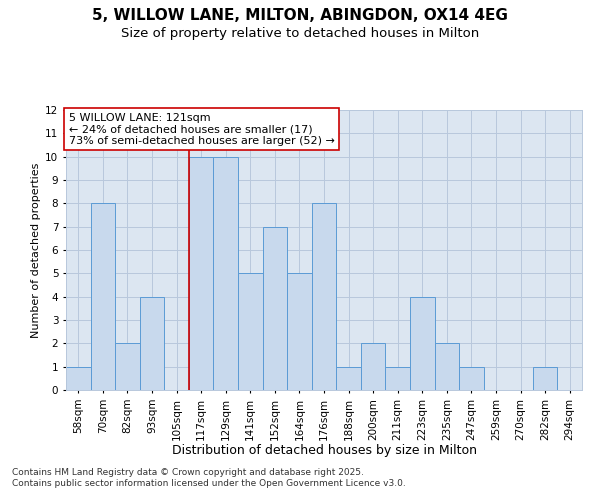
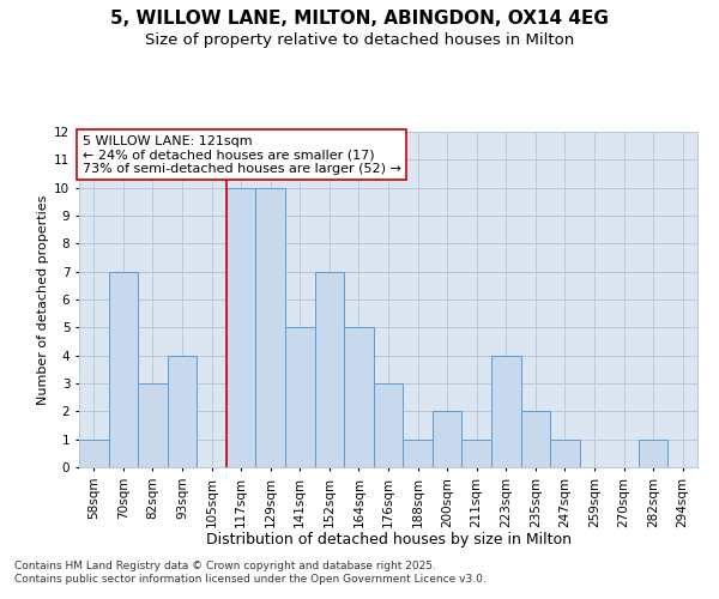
70sqm: 8 -> 7
82sqm: 2 -> 3
176sqm: 8 -> 3
